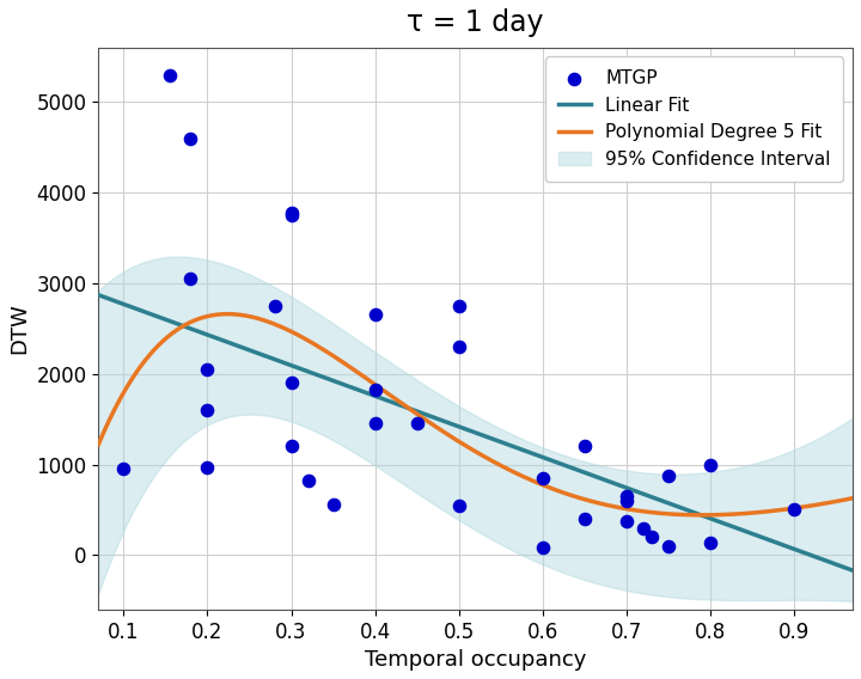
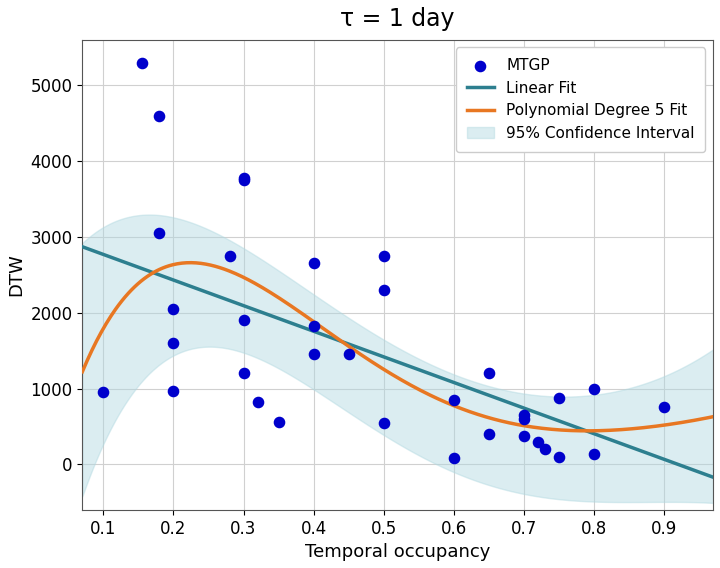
MTGP/0.9: 500 -> 760
